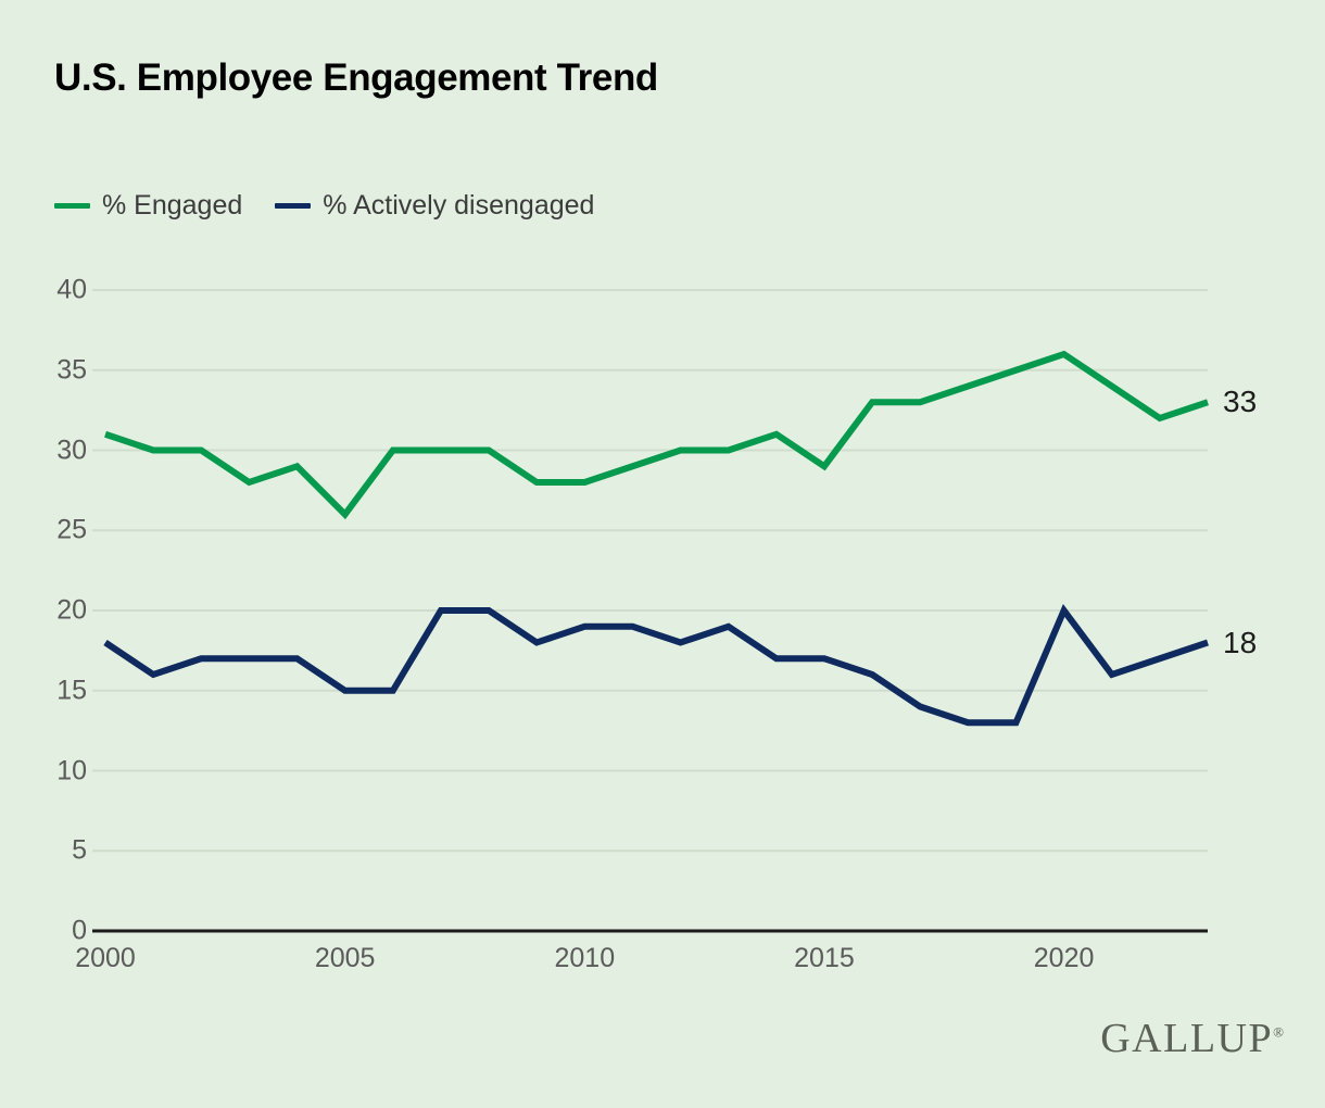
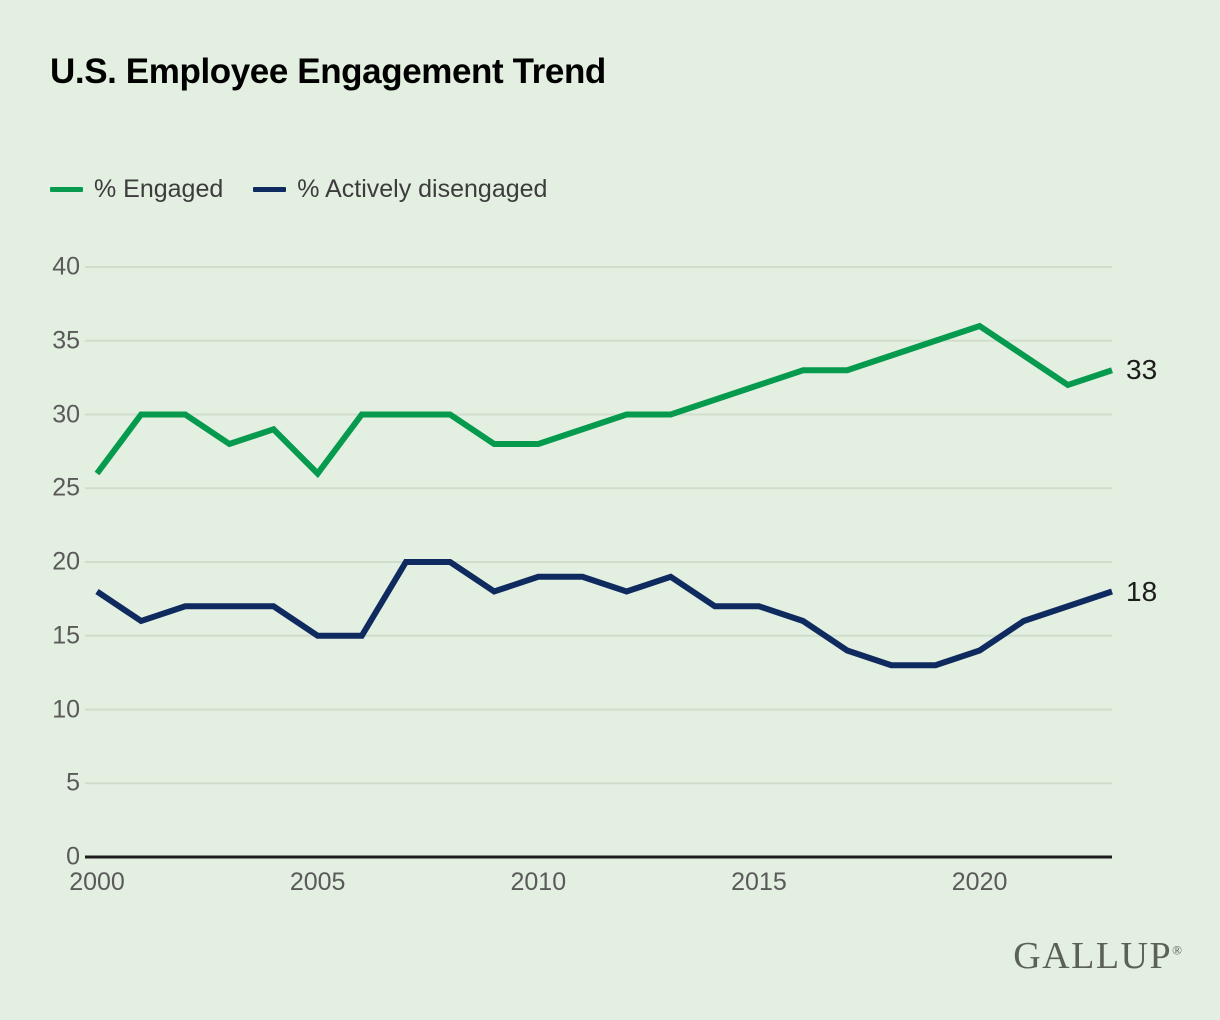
% Engaged/2000: 31 -> 26
% Engaged/2015: 29 -> 32
% Actively disengaged/2020: 20 -> 14
